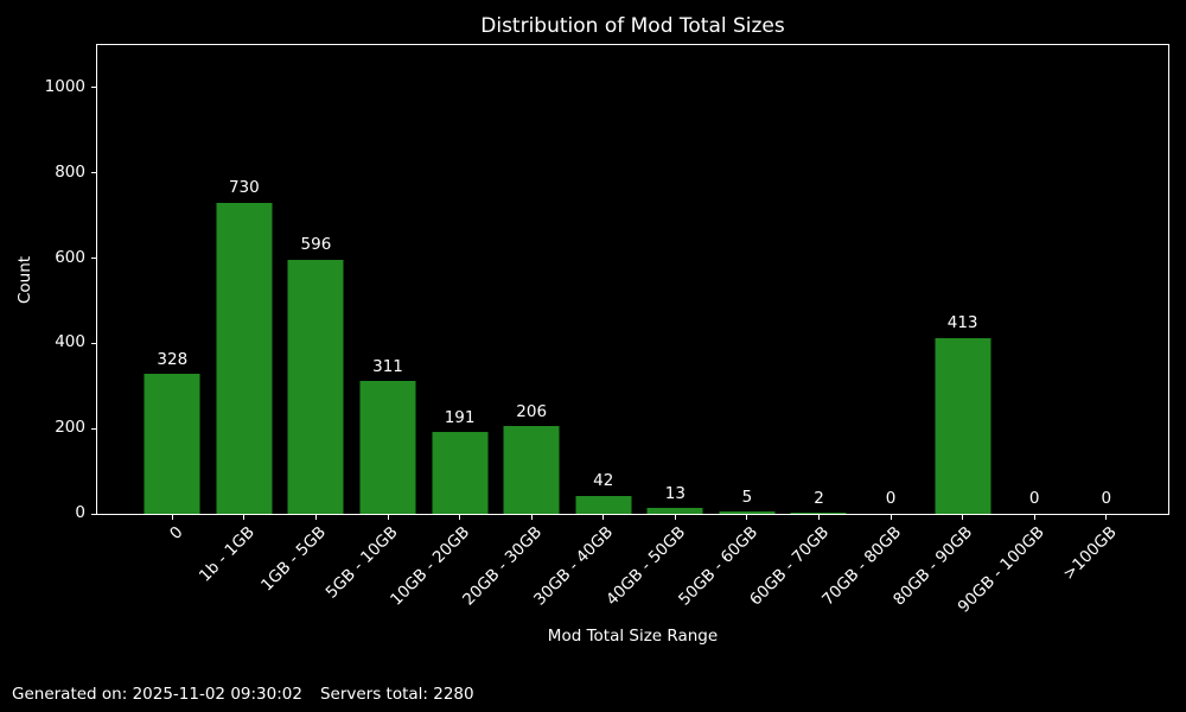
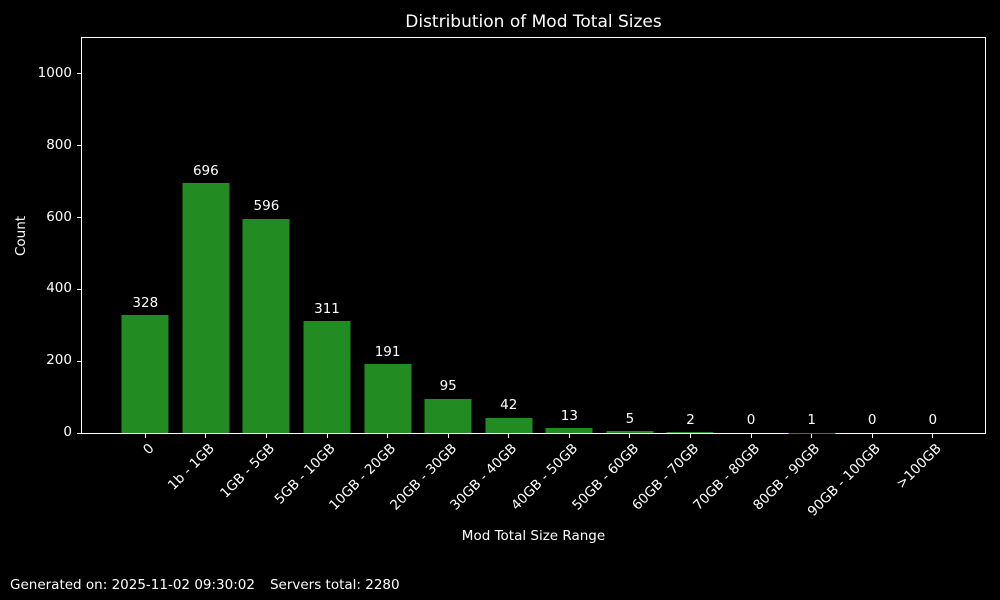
1b - 1GB: 730 -> 696
20GB - 30GB: 206 -> 95
80GB - 90GB: 413 -> 1
